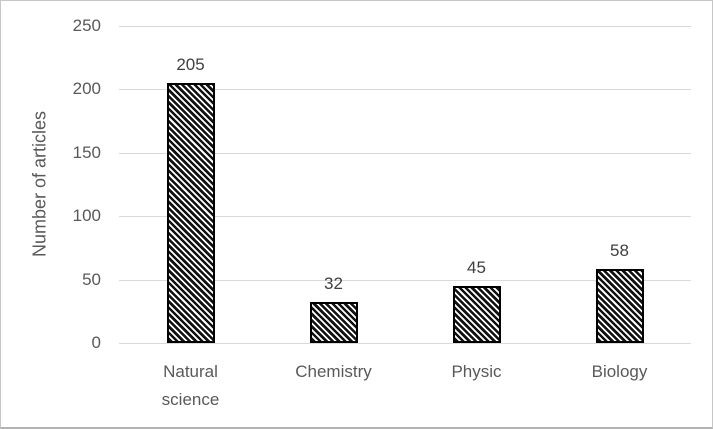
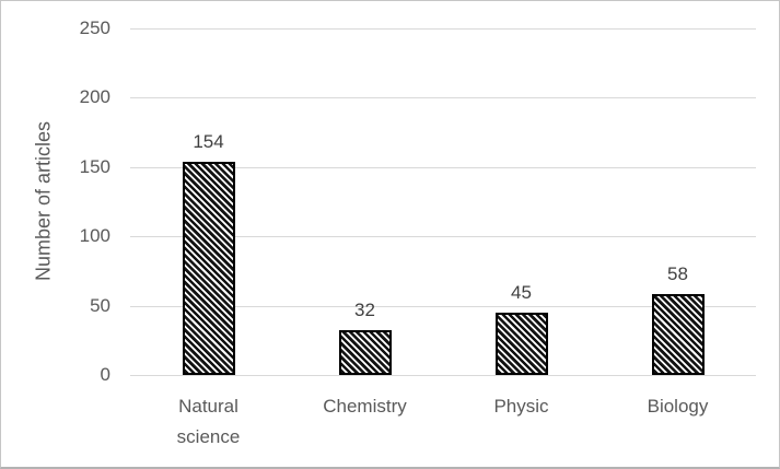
Natural science: 205 -> 154
